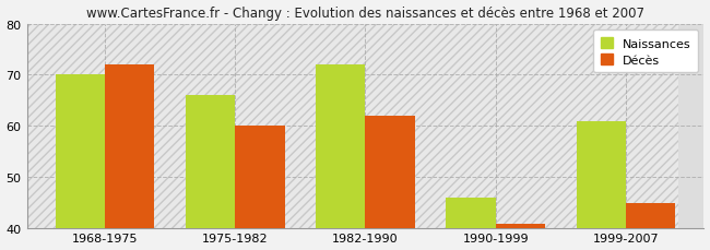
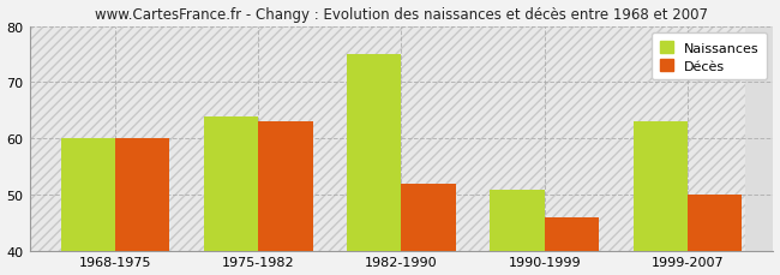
Naissances/1968-1975: 70 -> 60
Décès/1968-1975: 72 -> 60
Naissances/1975-1982: 66 -> 64
Décès/1975-1982: 60 -> 63
Naissances/1982-1990: 72 -> 75
Décès/1982-1990: 62 -> 52
Naissances/1990-1999: 46 -> 51
Décès/1990-1999: 41 -> 46
Naissances/1999-2007: 61 -> 63
Décès/1999-2007: 45 -> 50
